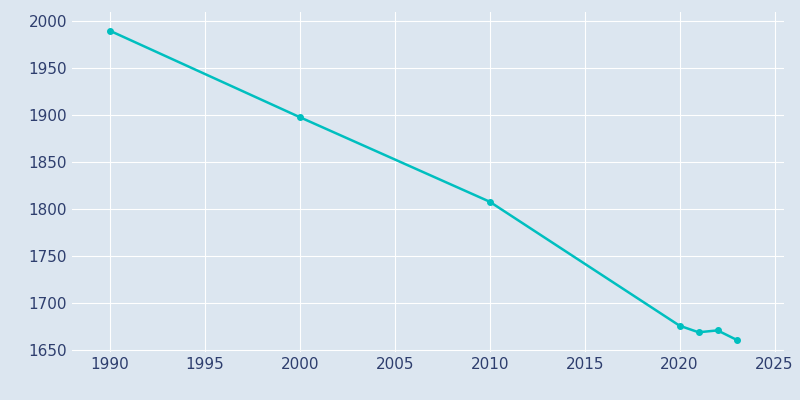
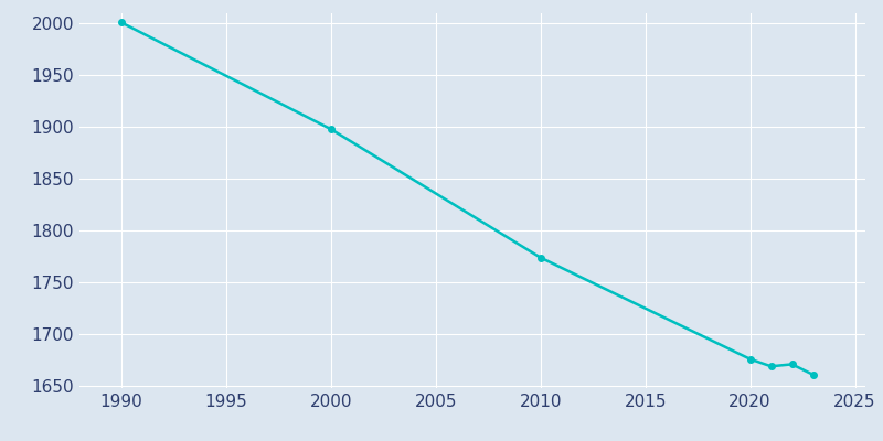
1990: 1990 -> 2001
2010: 1808 -> 1774
